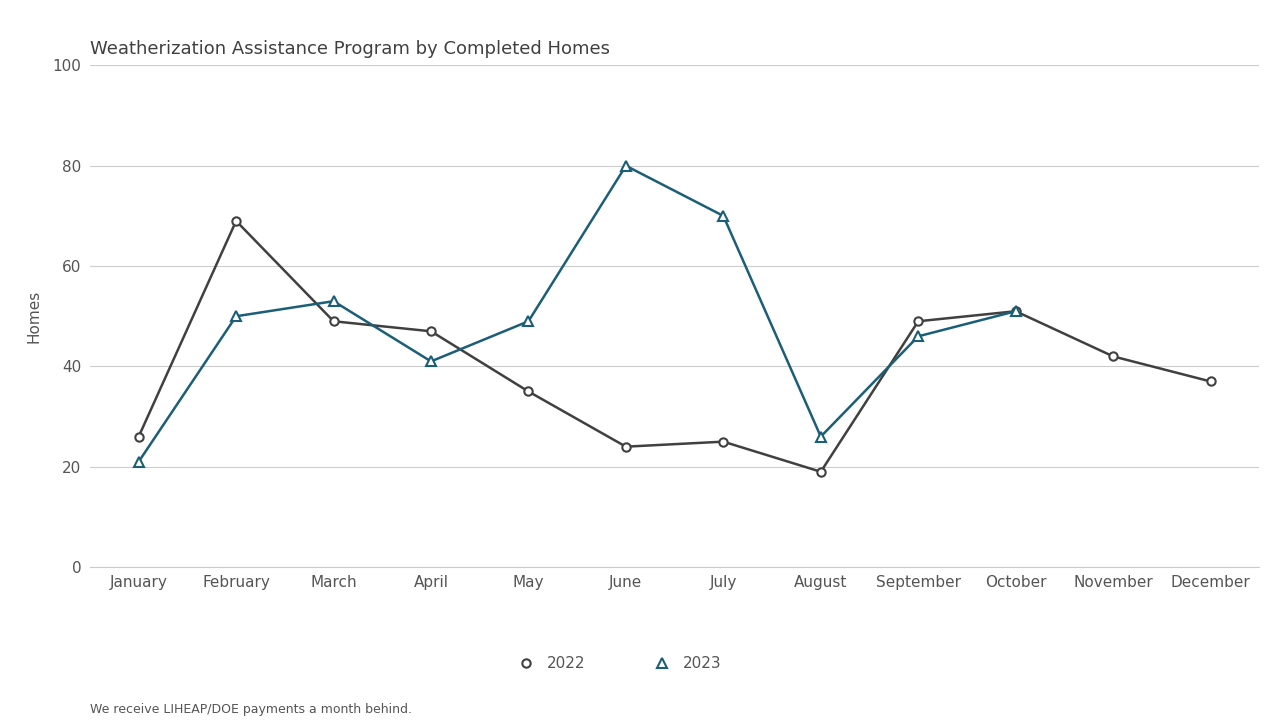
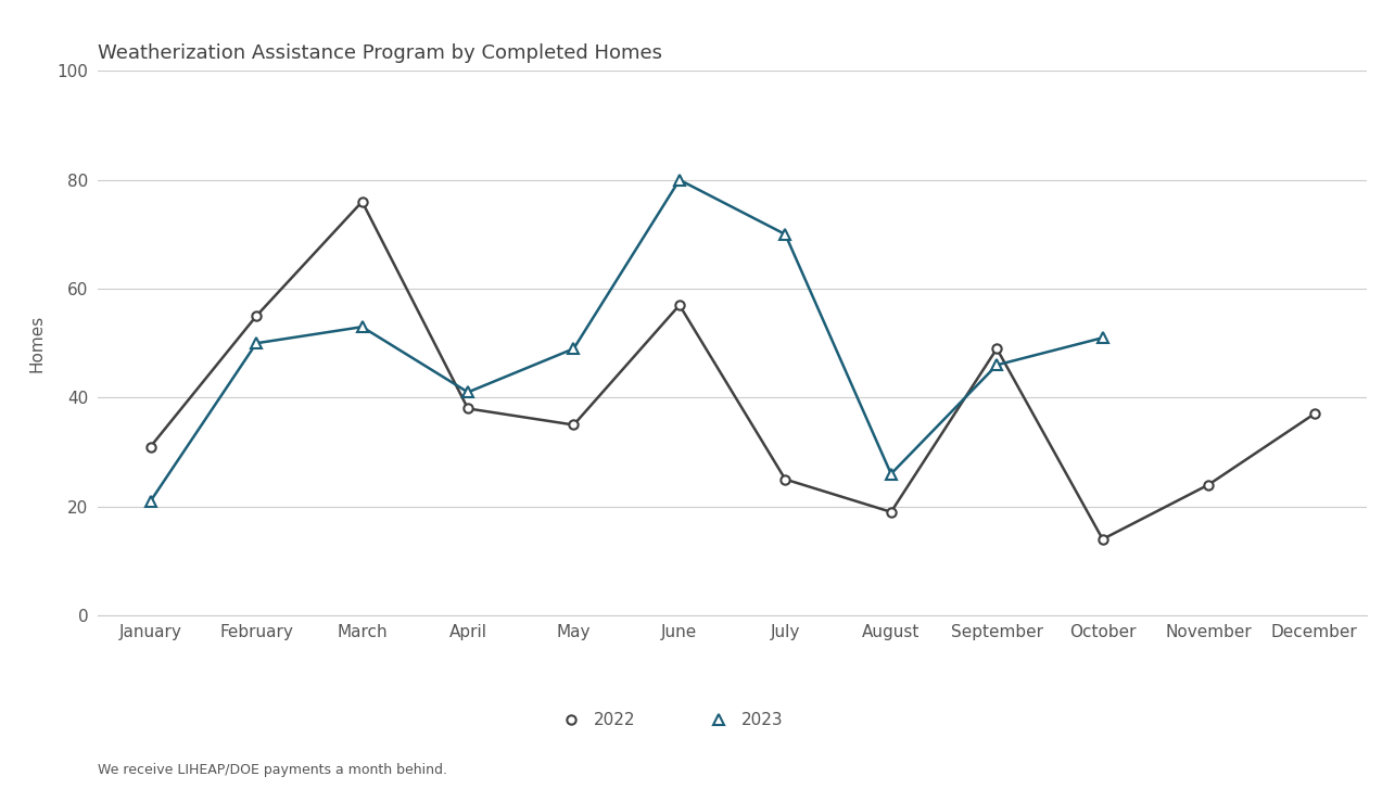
2022/January: 26 -> 31
2022/February: 69 -> 55
2022/March: 49 -> 76
2022/April: 47 -> 38
2022/June: 24 -> 57
2022/October: 51 -> 14
2022/November: 42 -> 24
